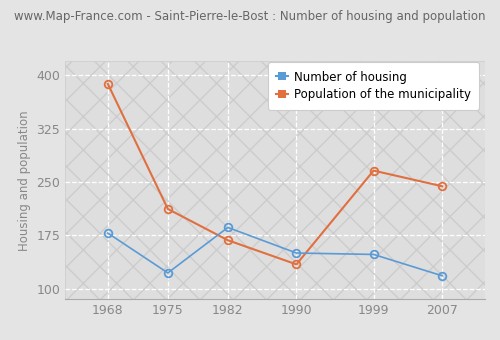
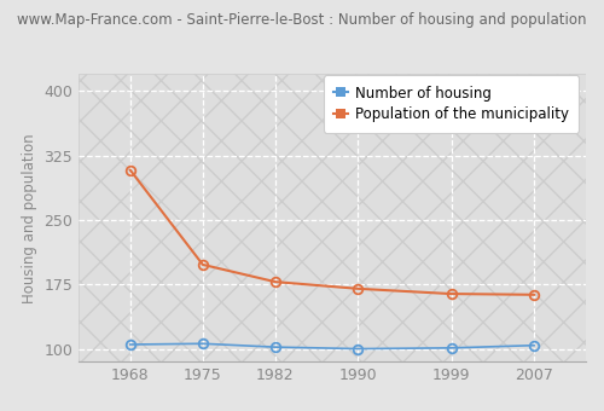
Number of housing/1968: 178 -> 105
Population of the municipality/1968: 388 -> 308
Number of housing/1975: 122 -> 106
Population of the municipality/1975: 212 -> 198
Number of housing/1982: 186 -> 102
Population of the municipality/1982: 168 -> 178
Number of housing/1990: 150 -> 100
Population of the municipality/1990: 134 -> 170
Number of housing/1999: 148 -> 101
Population of the municipality/1999: 266 -> 164
Number of housing/2007: 118 -> 104
Population of the municipality/2007: 244 -> 163
